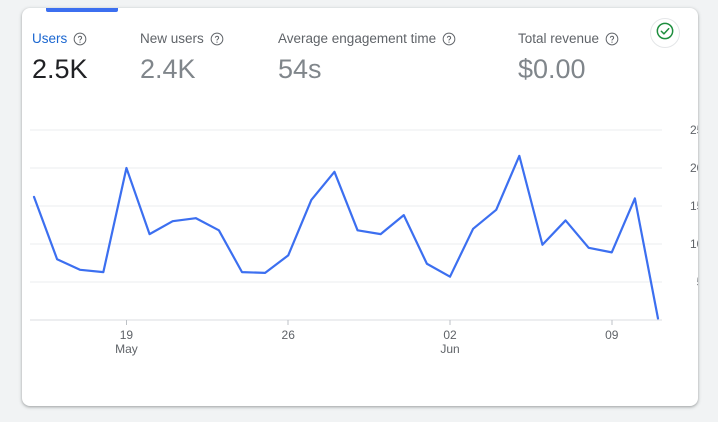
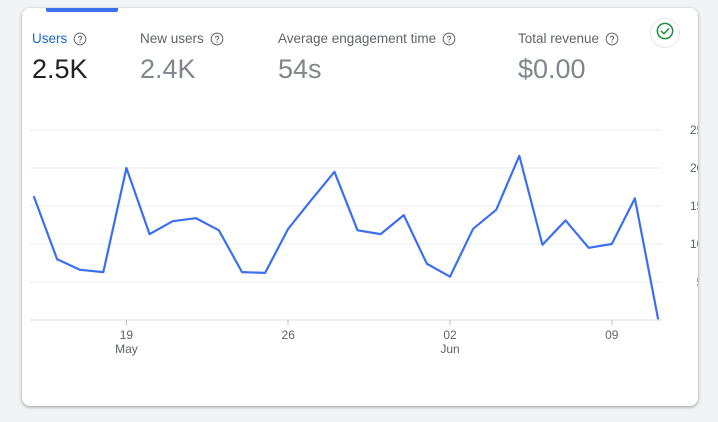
May 26: 80 -> 120
Jun 09: 90 -> 100
